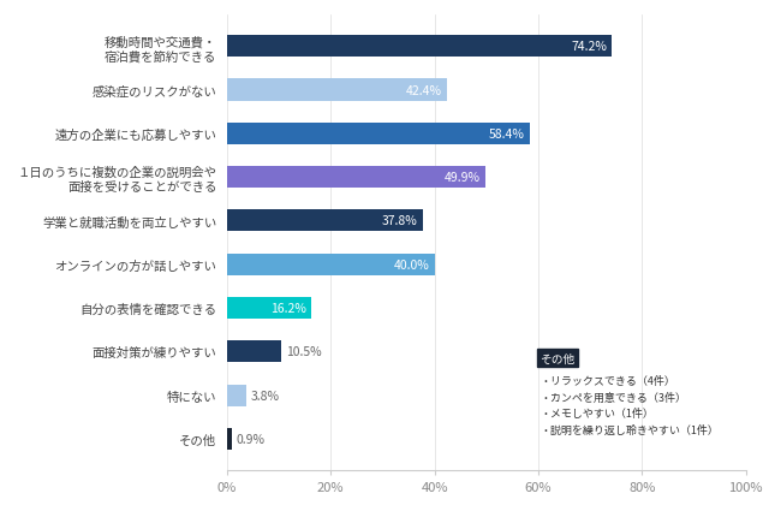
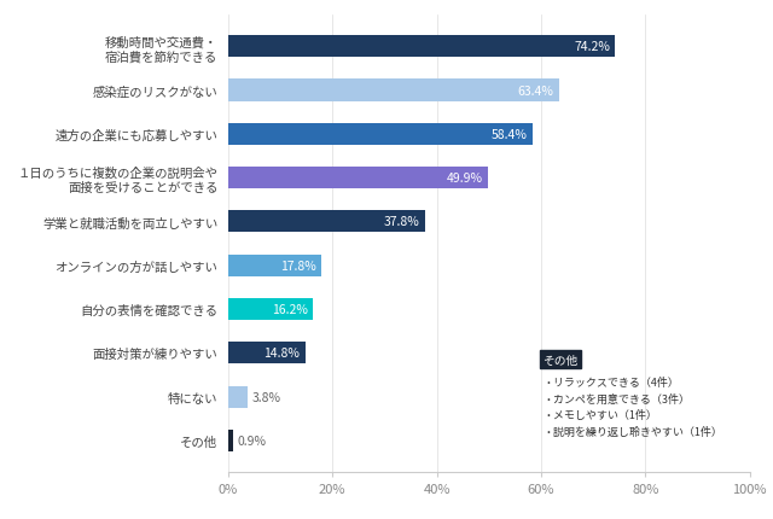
感染症のリスクがない: 42.4% -> 63.4%
オンラインの方が話しやすい: 40.0% -> 17.8%
面接対策が練りやすい: 10.5% -> 14.8%
